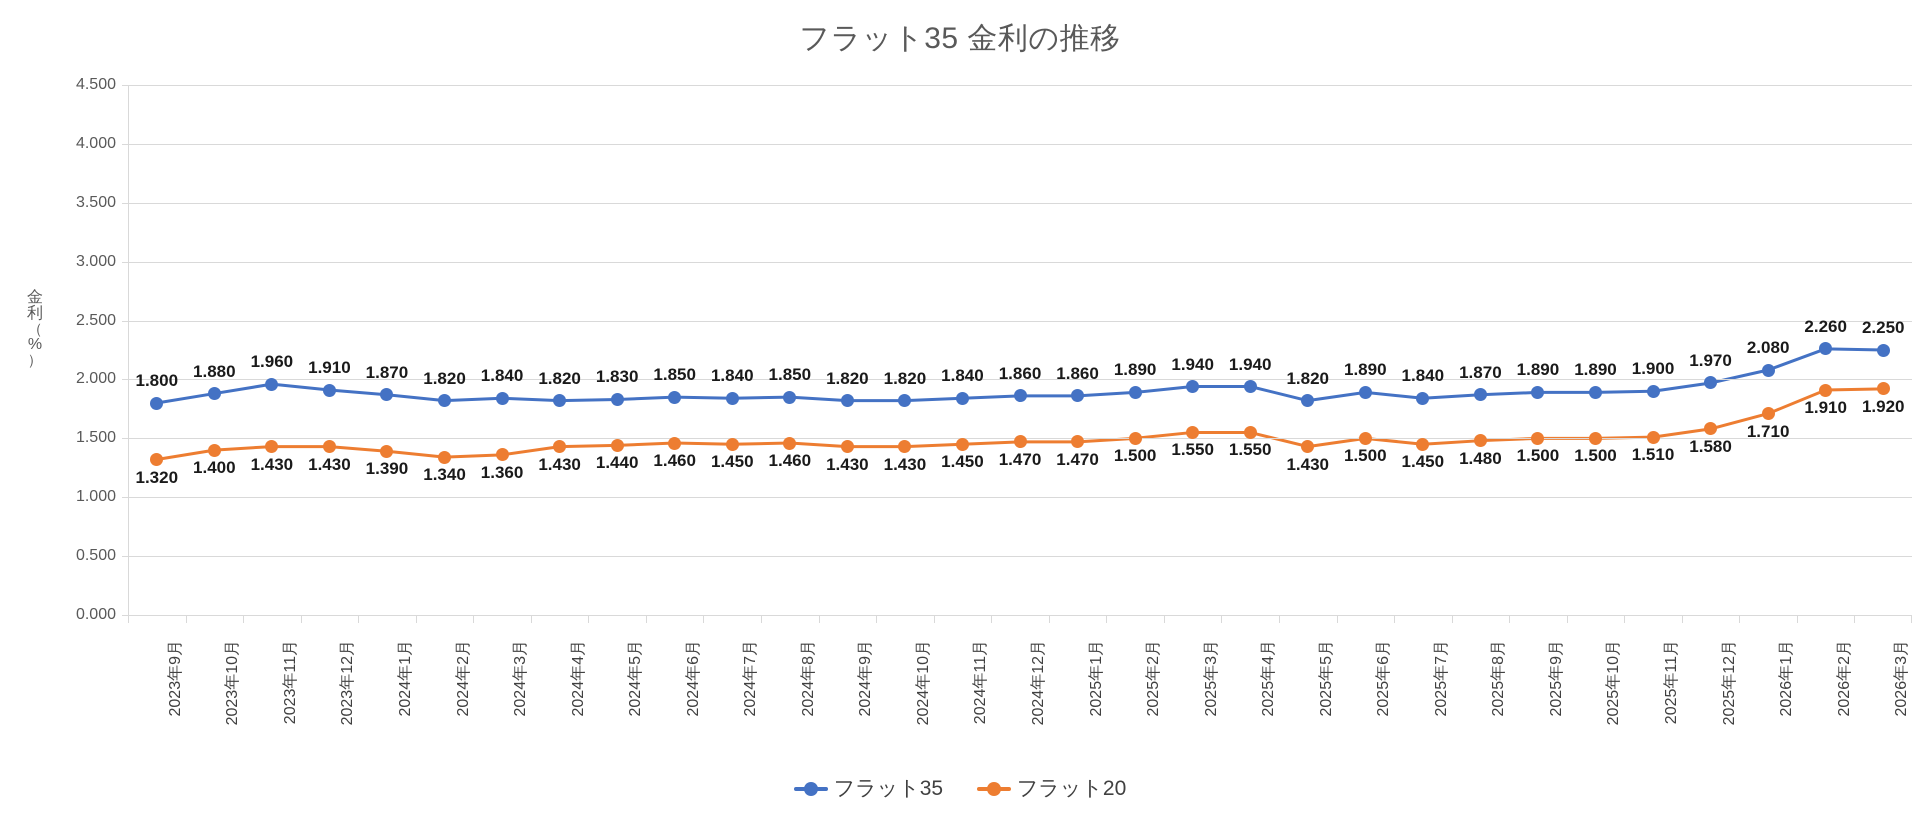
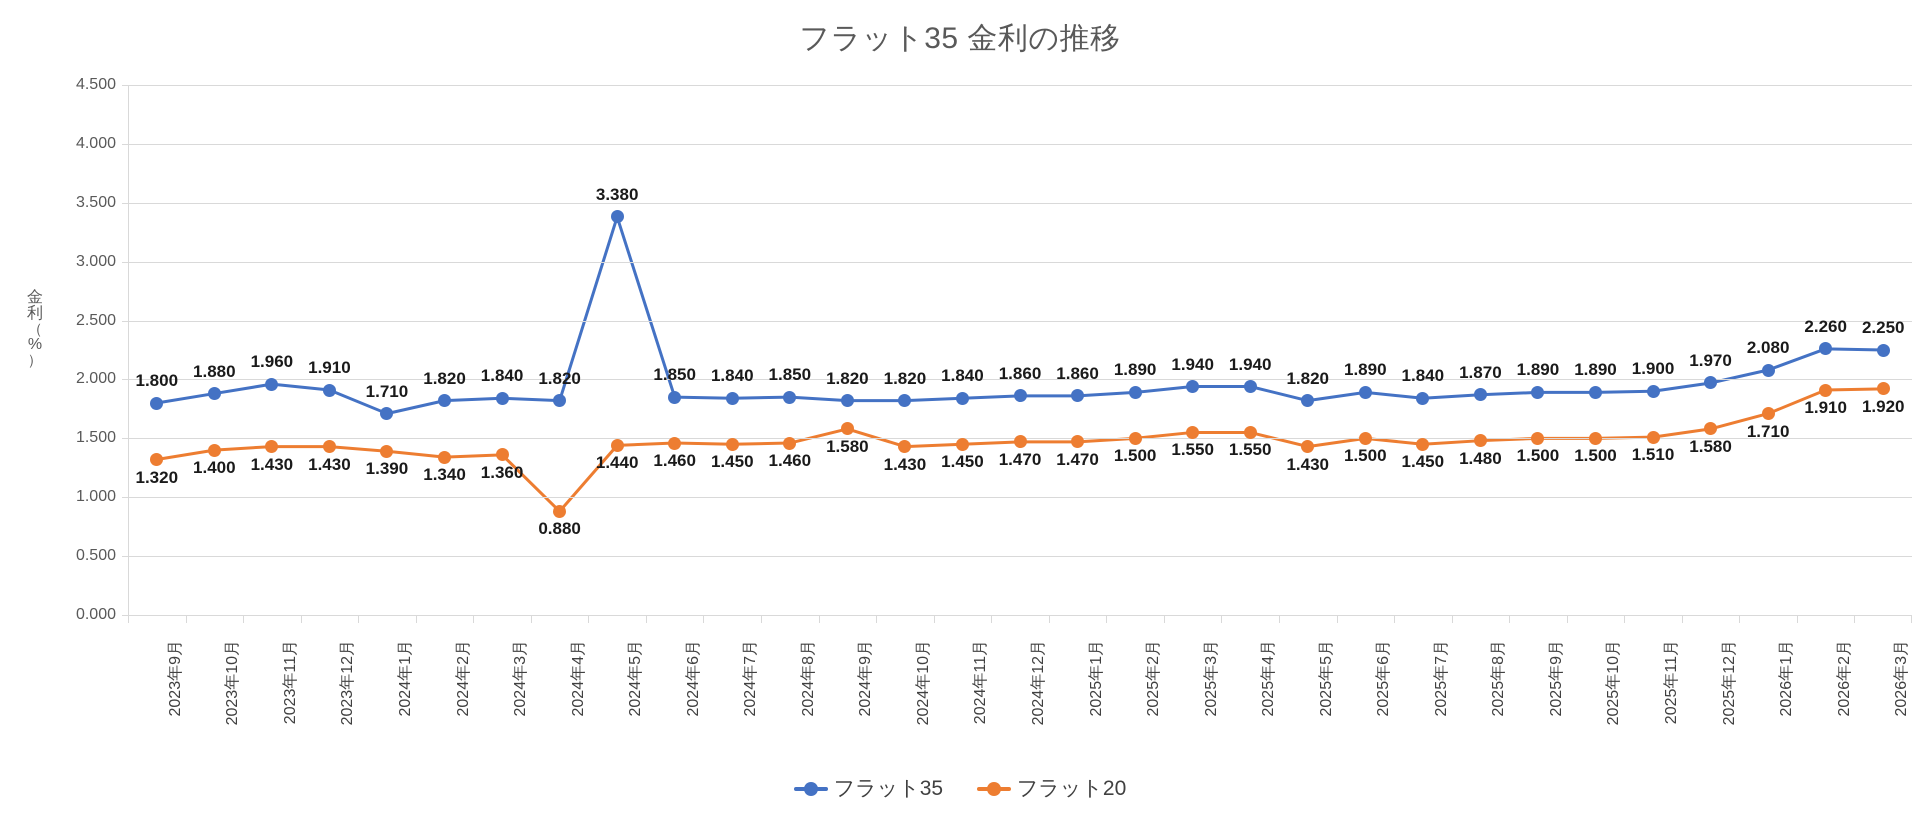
フラット35/2024年1月: 1.870 -> 1.710
フラット20/2024年4月: 1.430 -> 0.880
フラット35/2024年5月: 1.830 -> 3.380
フラット20/2024年9月: 1.430 -> 1.580
